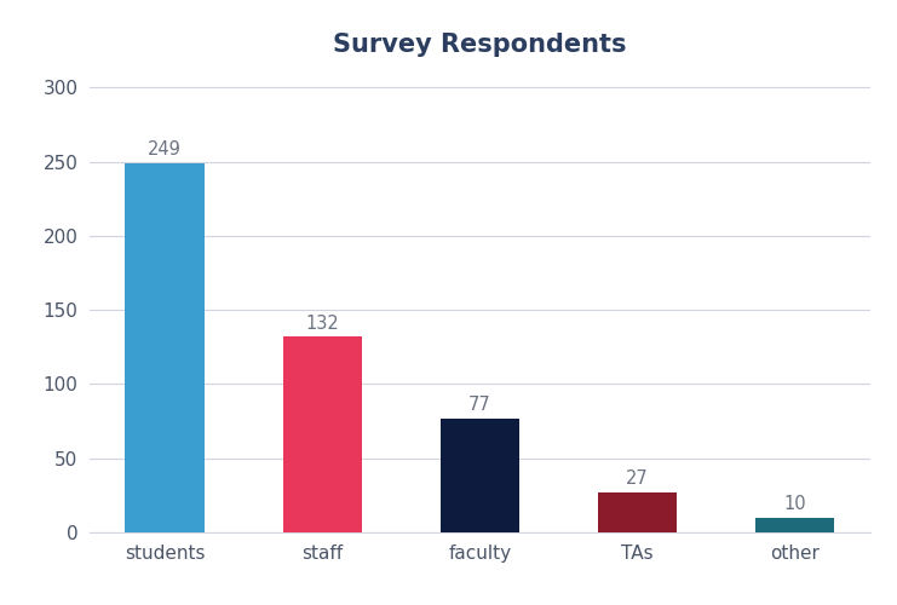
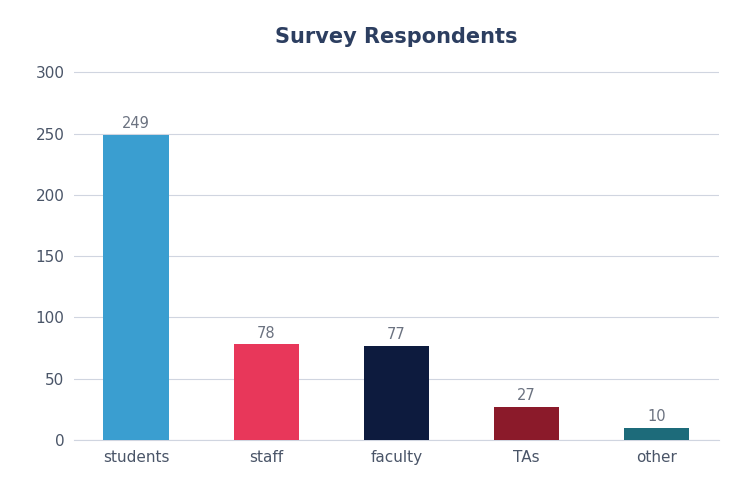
staff: 132 -> 78
